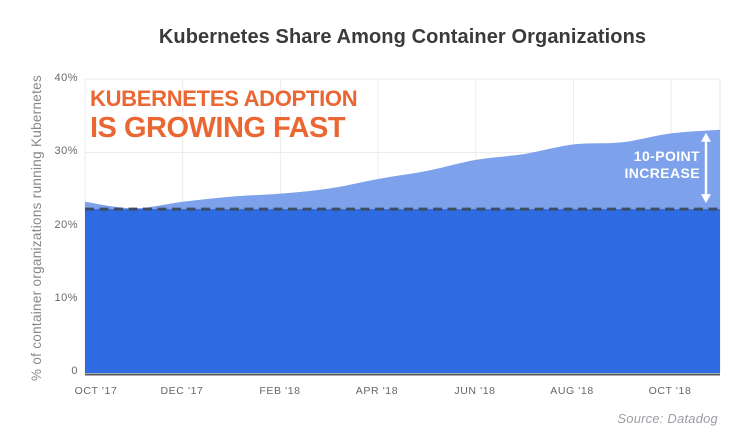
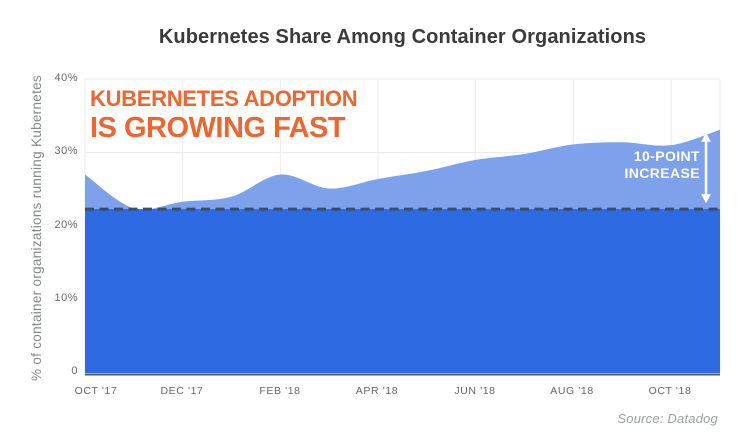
OCT '17: 23% -> 27%
FEB '18: 24% -> 27%
OCT '18: 33% -> 31%
